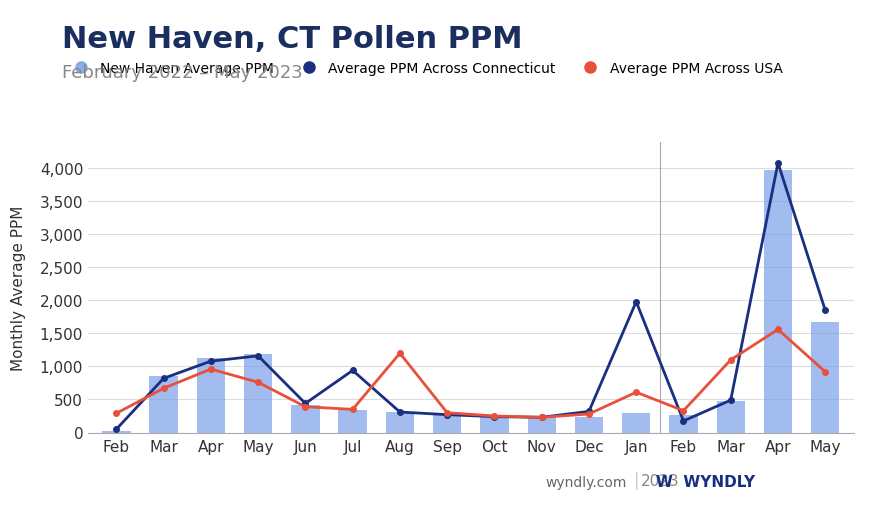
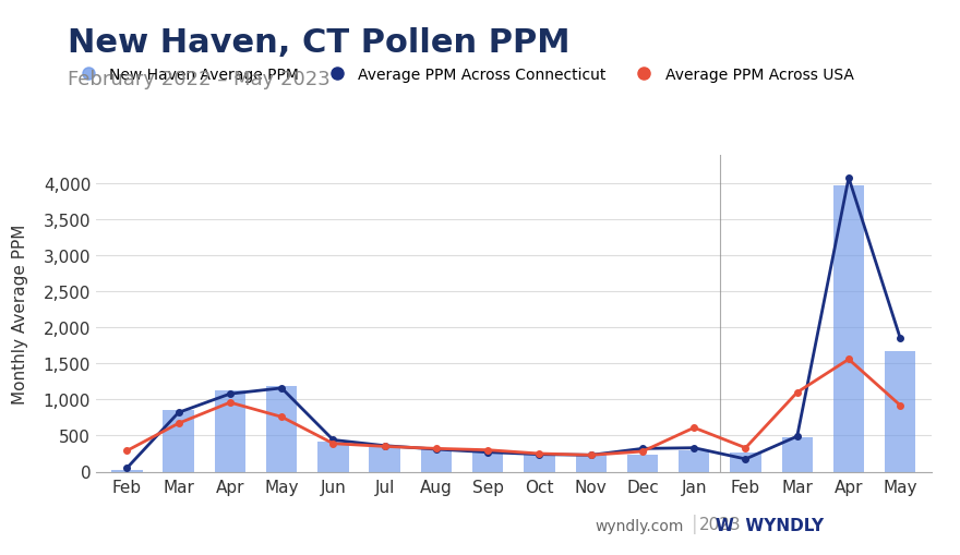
Average PPM Across Connecticut/Jul: 940 -> 360
Average PPM Across USA/Aug: 1,200 -> 320
Average PPM Across Connecticut/Jan: 1,980 -> 330
